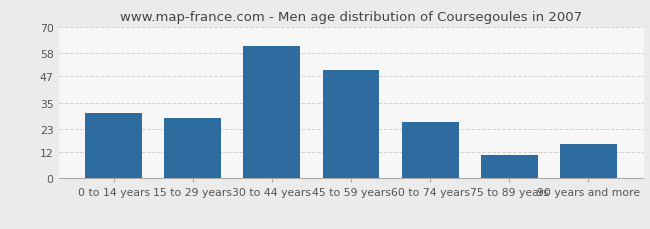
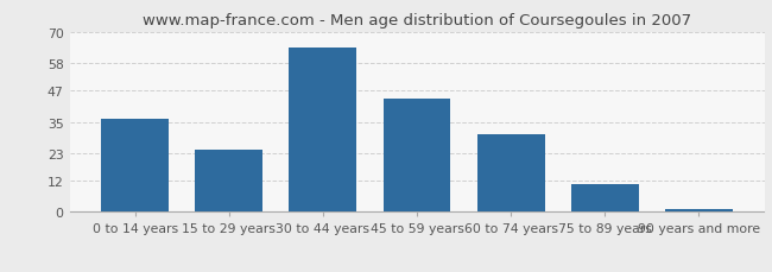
0 to 14 years: 30 -> 36
15 to 29 years: 28 -> 24
30 to 44 years: 61 -> 64
45 to 59 years: 50 -> 44
60 to 74 years: 26 -> 30
90 years and more: 16 -> 1
